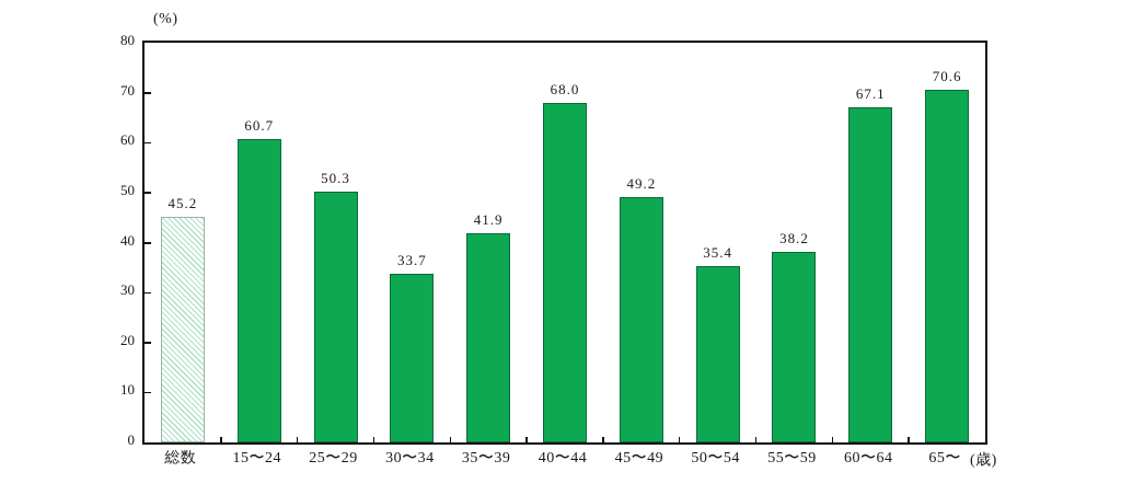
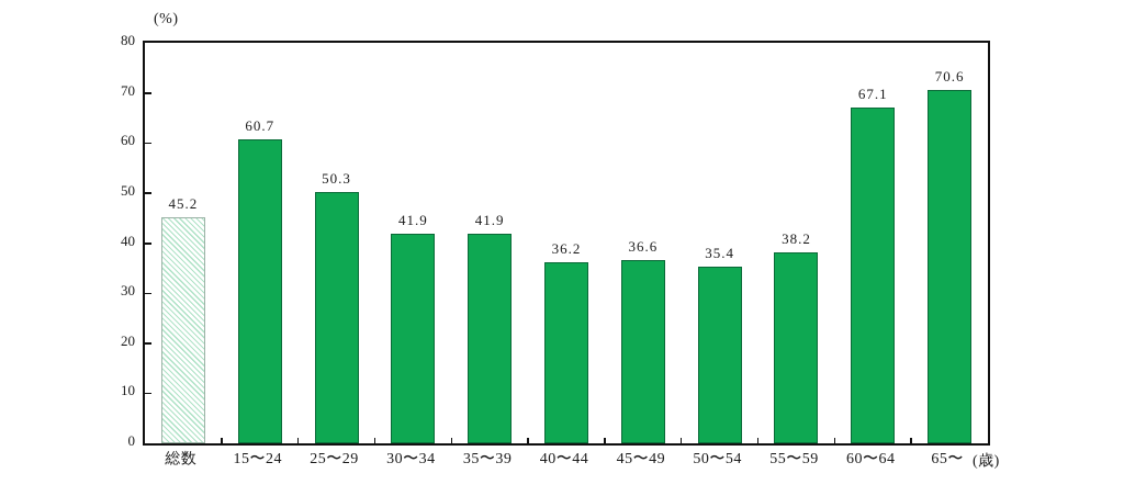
30〜34: 33.7 -> 41.9
40〜44: 68.0 -> 36.2
45〜49: 49.2 -> 36.6
